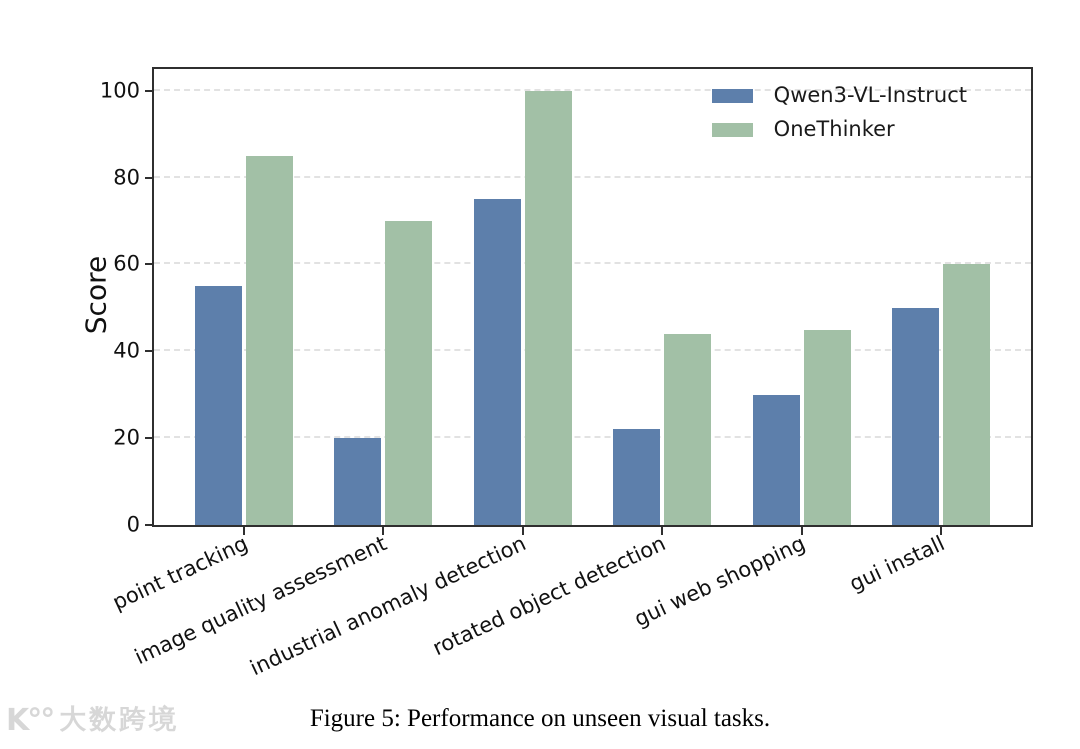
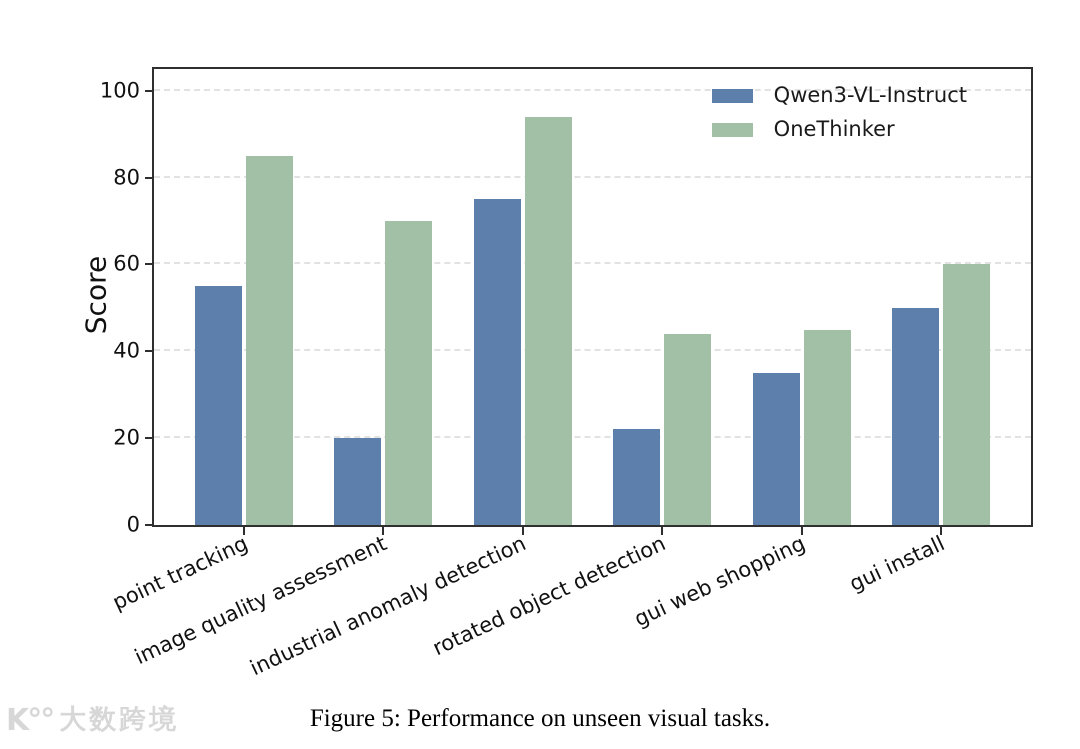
OneThinker/industrial anomaly detection: 100 -> 94
Qwen3-VL-Instruct/gui web shopping: 30 -> 35
